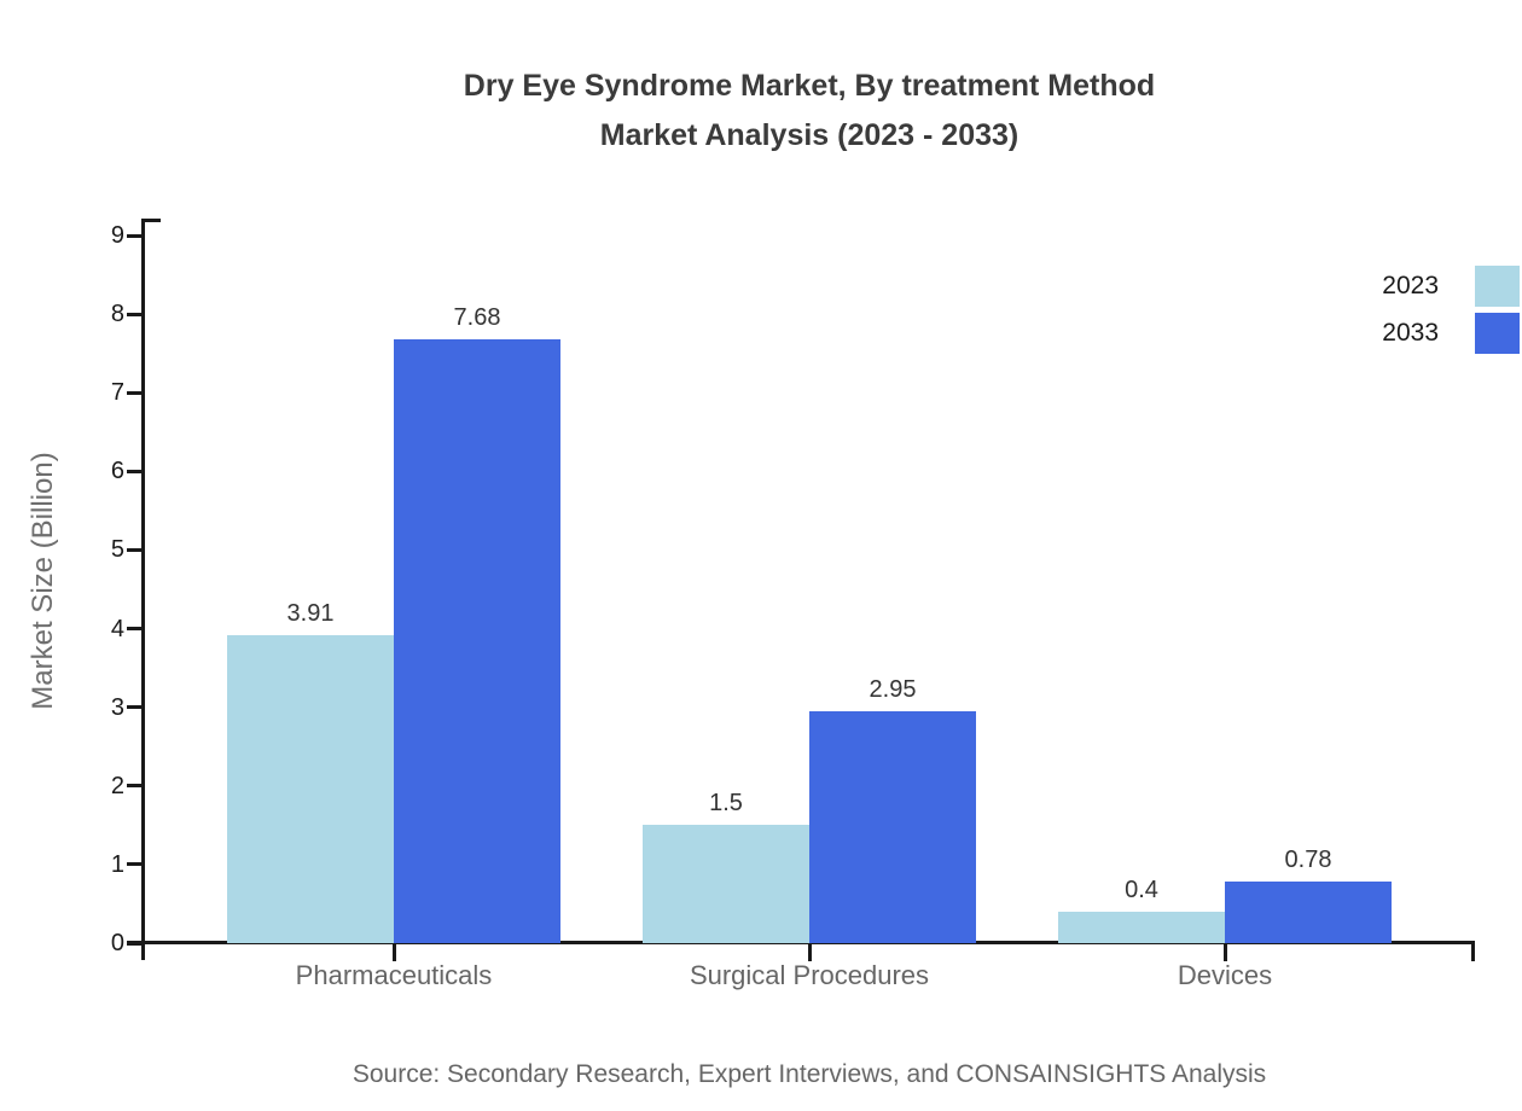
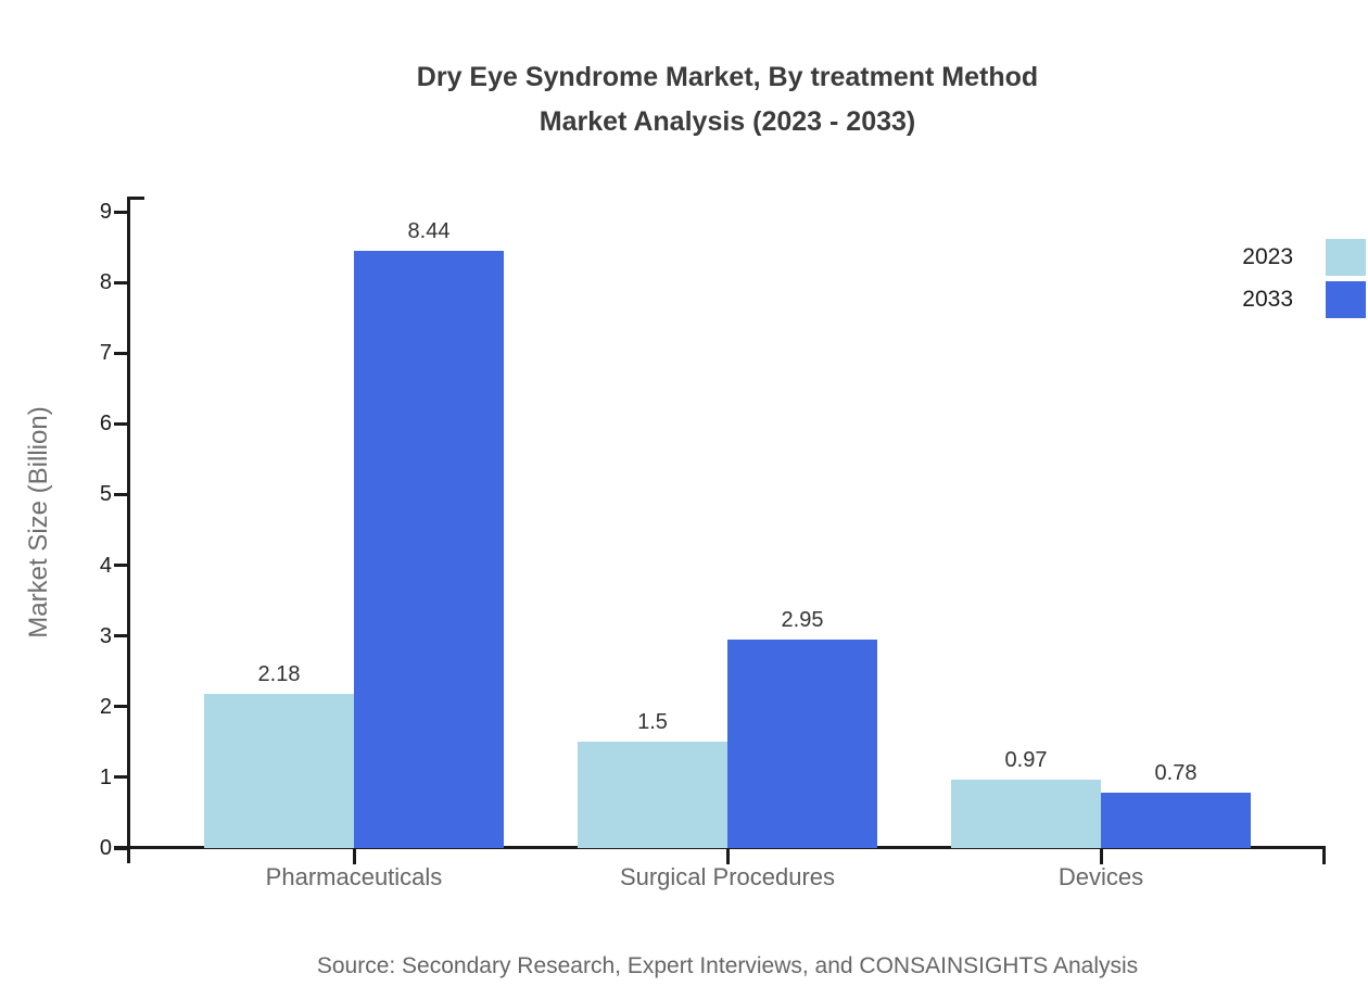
2023/Pharmaceuticals: 3.91 -> 2.18
2033/Pharmaceuticals: 7.68 -> 8.44
2023/Devices: 0.4 -> 0.97
